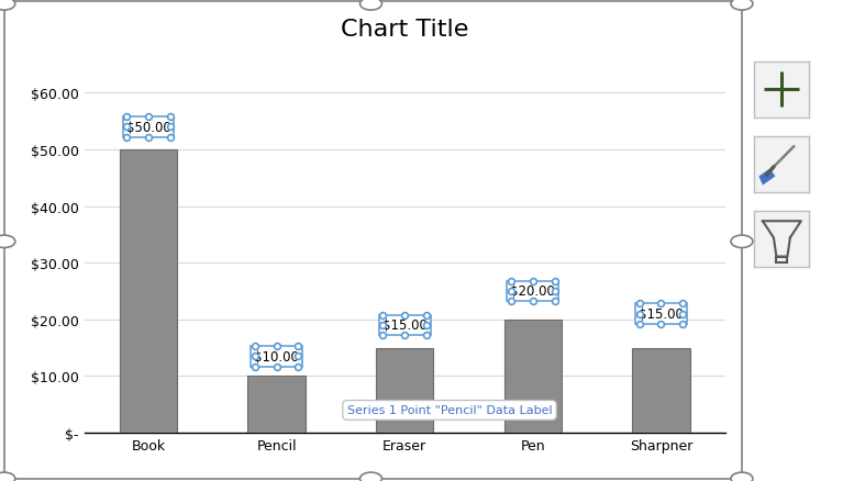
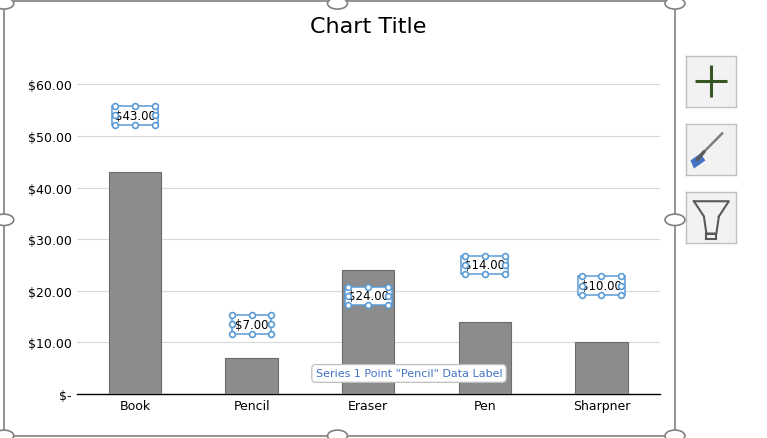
Chart Title/Book: $50.00 -> $43.00
Chart Title/Pencil: $10.00 -> $7.00
Chart Title/Eraser: $15.00 -> $24.00
Chart Title/Pen: $20.00 -> $14.00
Chart Title/Sharpner: $15.00 -> $10.00
